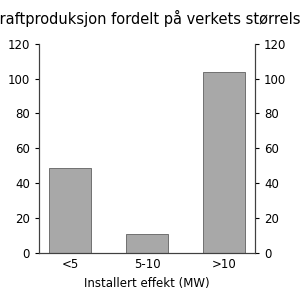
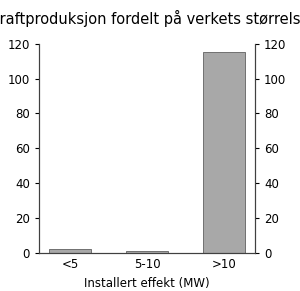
<5: 49 -> 2
5-10: 11 -> 2
>10: 104 -> 115
